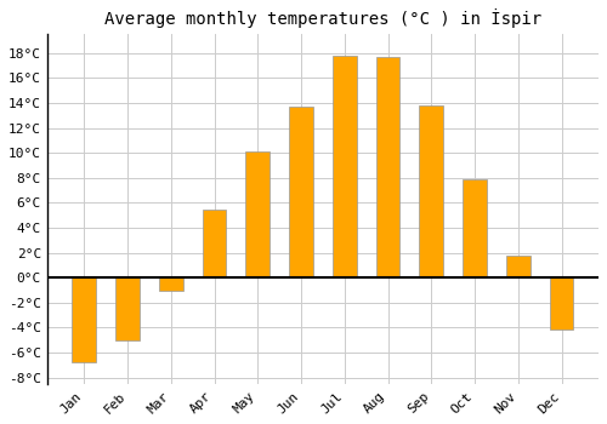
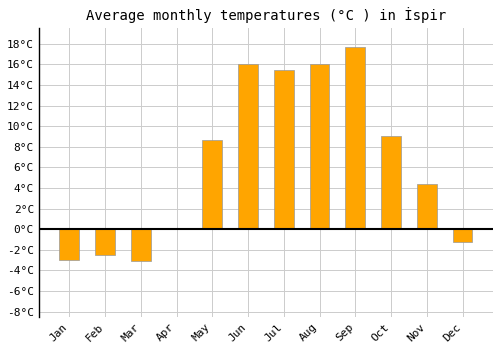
Jan: -6.8°C -> -3.0°C
Feb: -5.0°C -> -2.5°C
Mar: -1.0°C -> -3.1°C
Apr: 5.5°C -> 0.1°C
May: 10.1°C -> 8.7°C
Jun: 13.7°C -> 16.0°C
Jul: 17.8°C -> 15.4°C
Aug: 17.7°C -> 16.0°C
Sep: 13.8°C -> 17.7°C
Oct: 7.9°C -> 9.0°C
Nov: 1.8°C -> 4.4°C
Dec: -4.2°C -> -1.2°C
